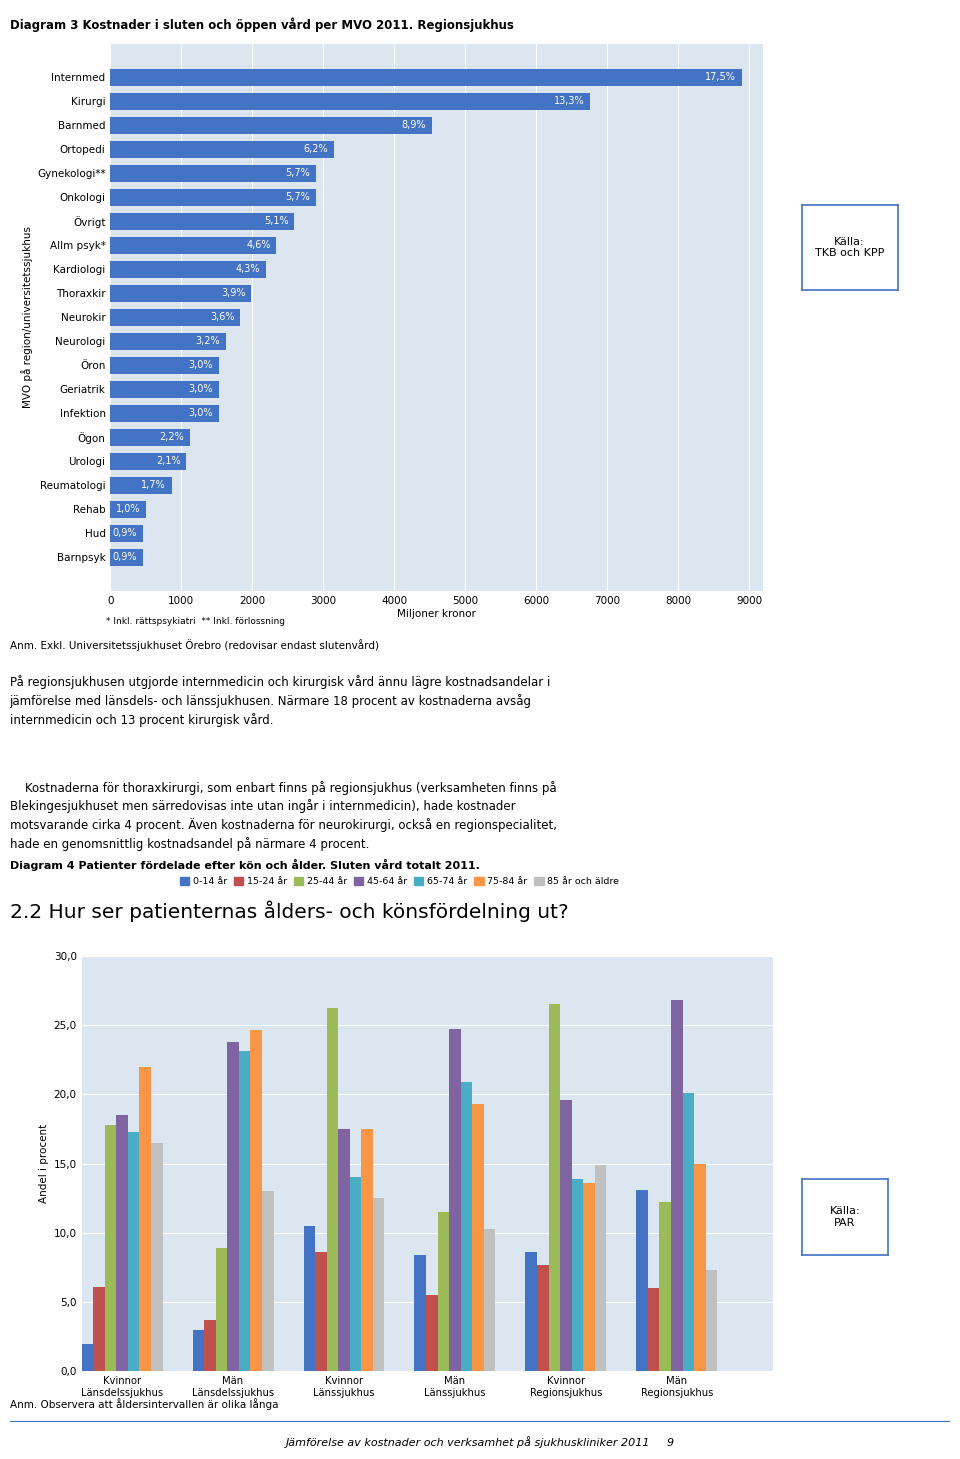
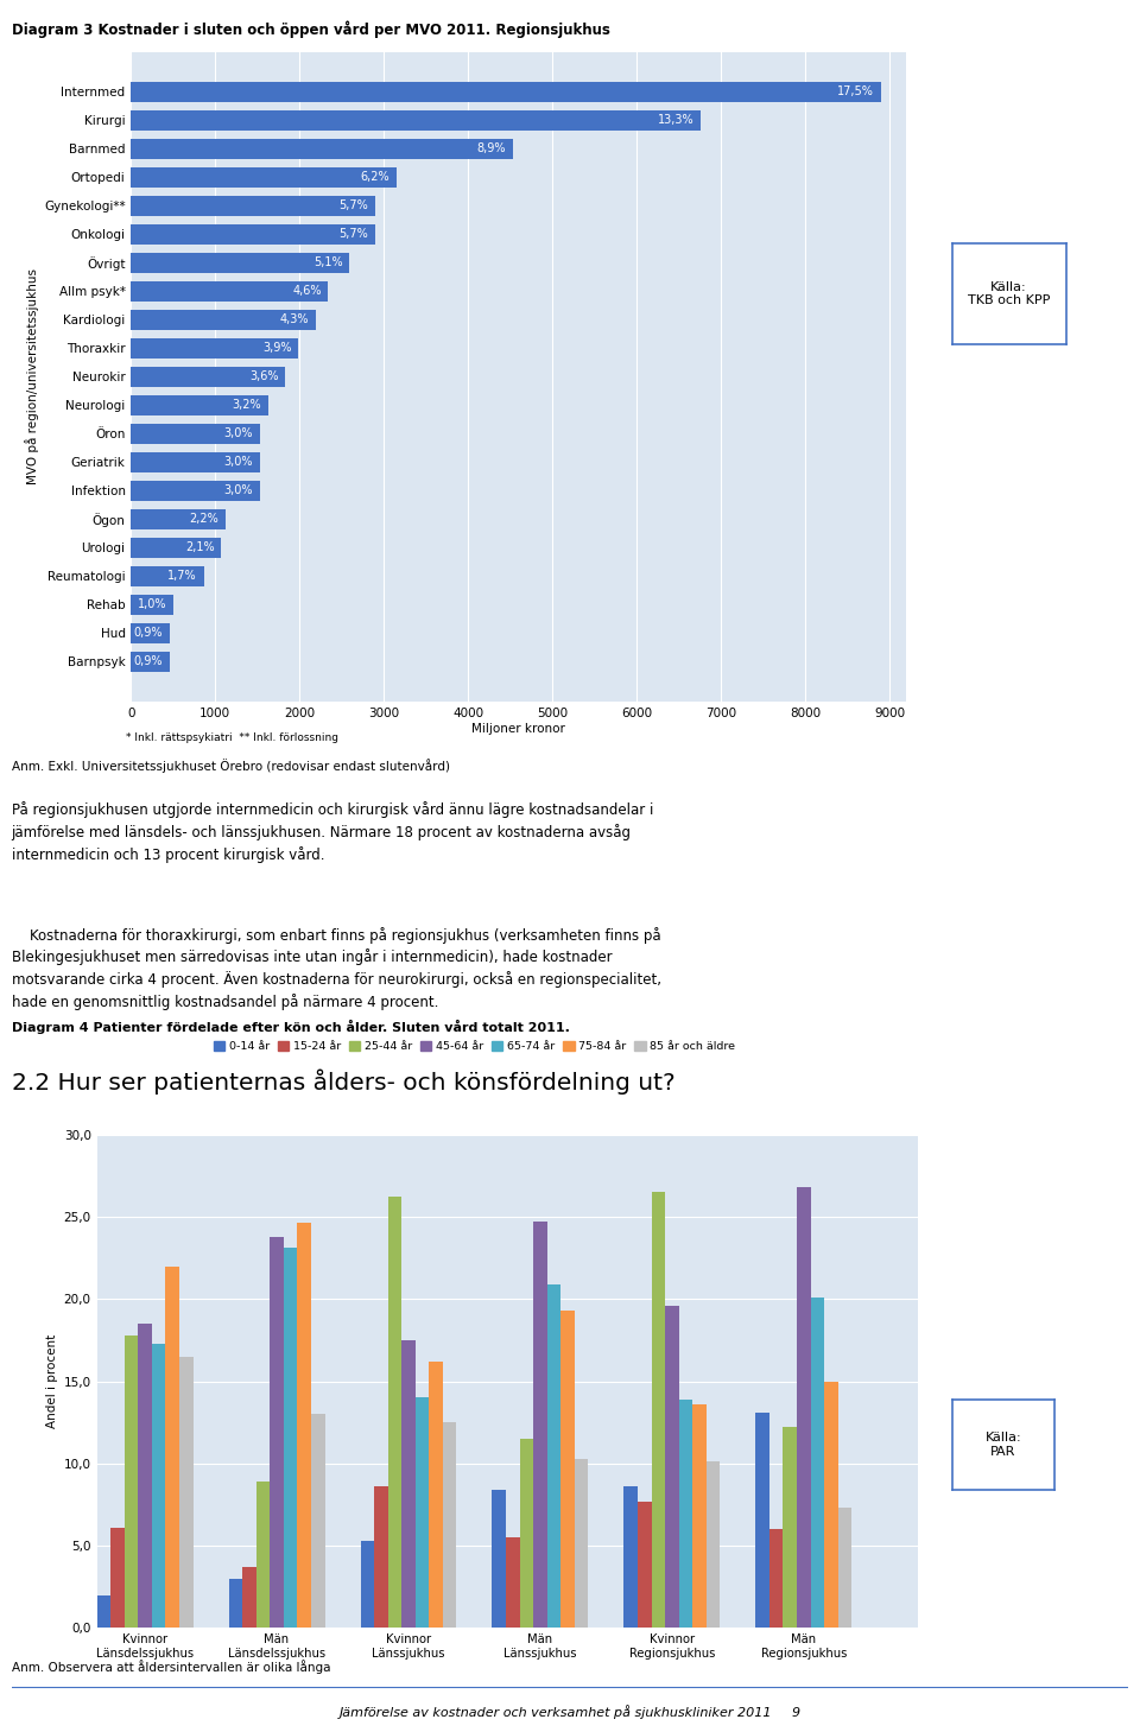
0-14 år/Kvinnor Länssjukhus: 10,5 -> 5,3
75-84 år/Kvinnor Länssjukhus: 17,5 -> 16,2
85 år och äldre/Kvinnor Regionsjukhus: 14,9 -> 10,1
